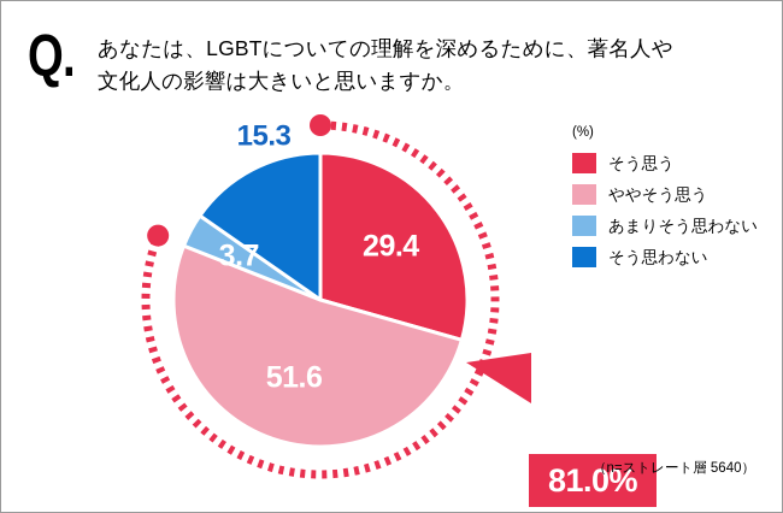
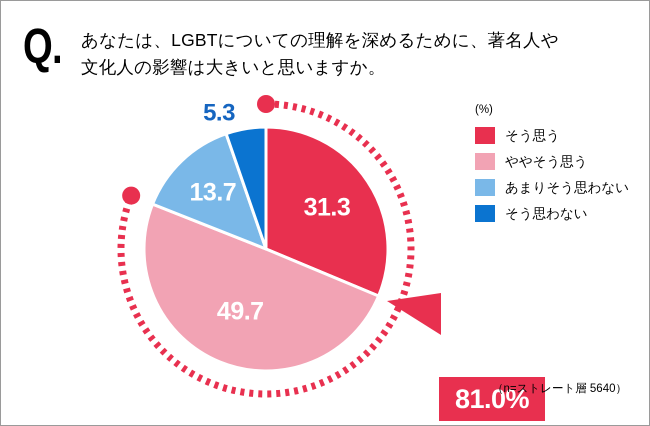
そう思う: 29.4 -> 31.3
ややそう思う: 51.6 -> 49.7
あまりそう思わない: 3.7 -> 13.7
そう思わない: 15.3 -> 5.3
